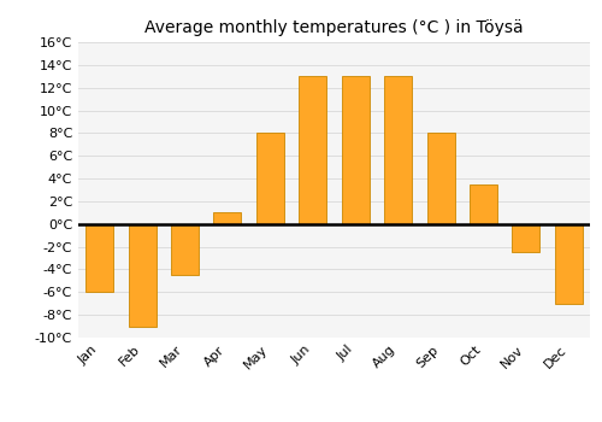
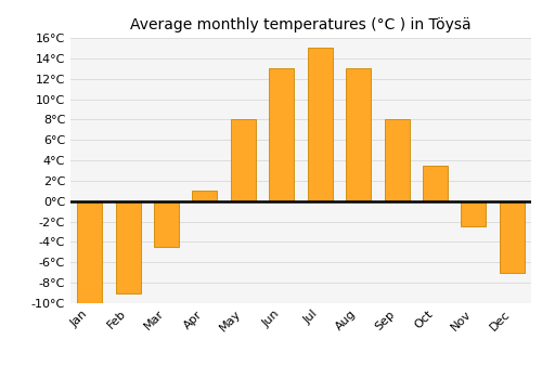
Jan: -6.0°C -> -10.0°C
Jul: 13.0°C -> 15.0°C
